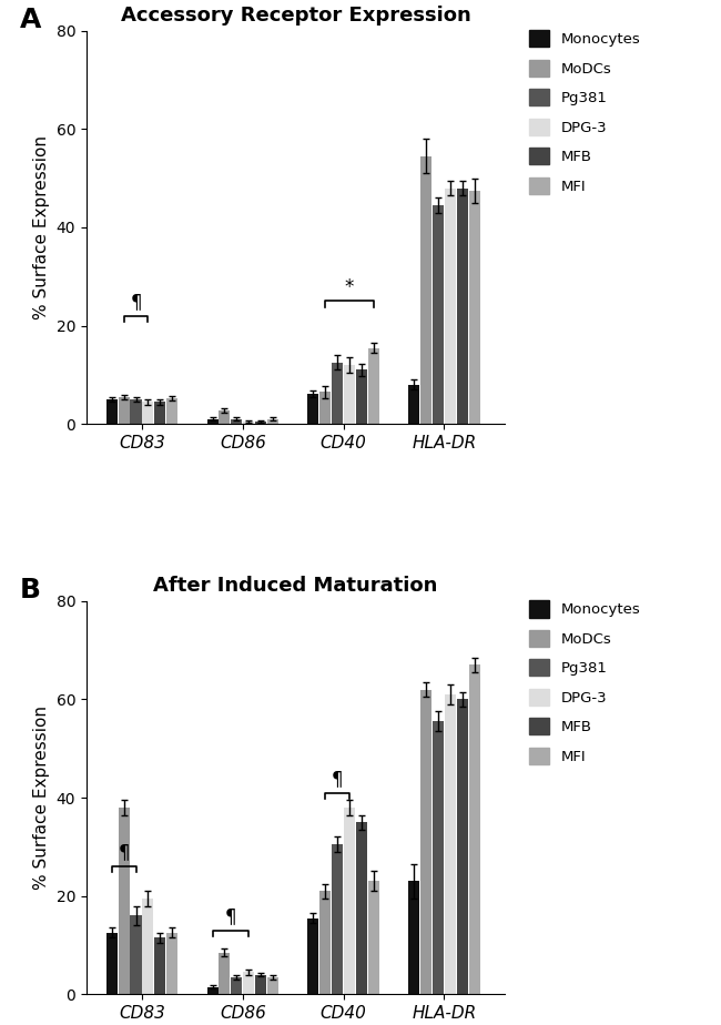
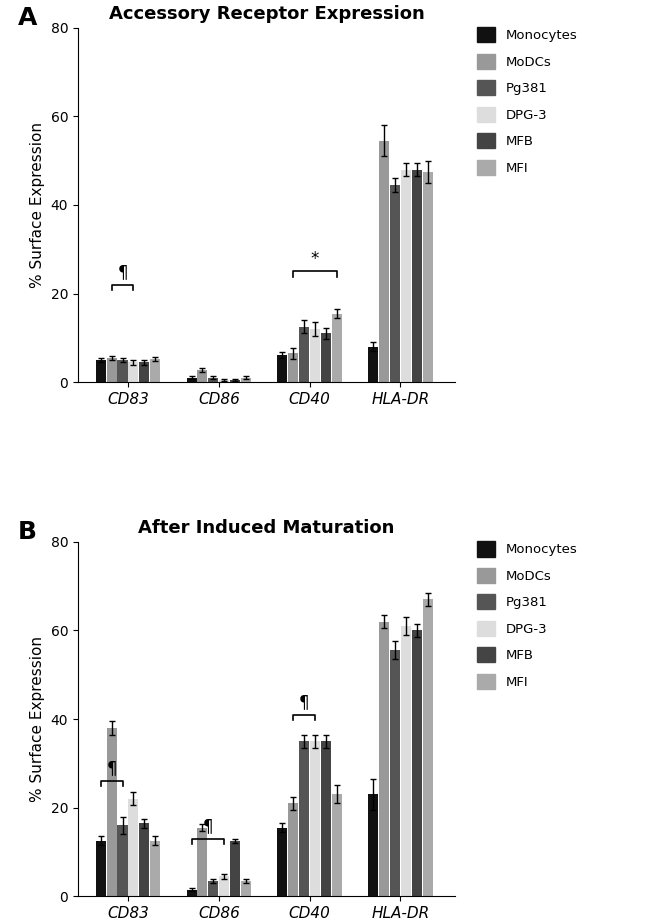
After Induced Maturation/DPG-3/CD83: 19.5 -> 22.0
After Induced Maturation/MFB/CD83: 11.5 -> 16.5
After Induced Maturation/MoDCs/CD86: 8.5 -> 15.5
After Induced Maturation/MFB/CD86: 4.0 -> 12.5
After Induced Maturation/Pg381/CD40: 30.5 -> 35.0
After Induced Maturation/DPG-3/CD40: 38.0 -> 35.0
